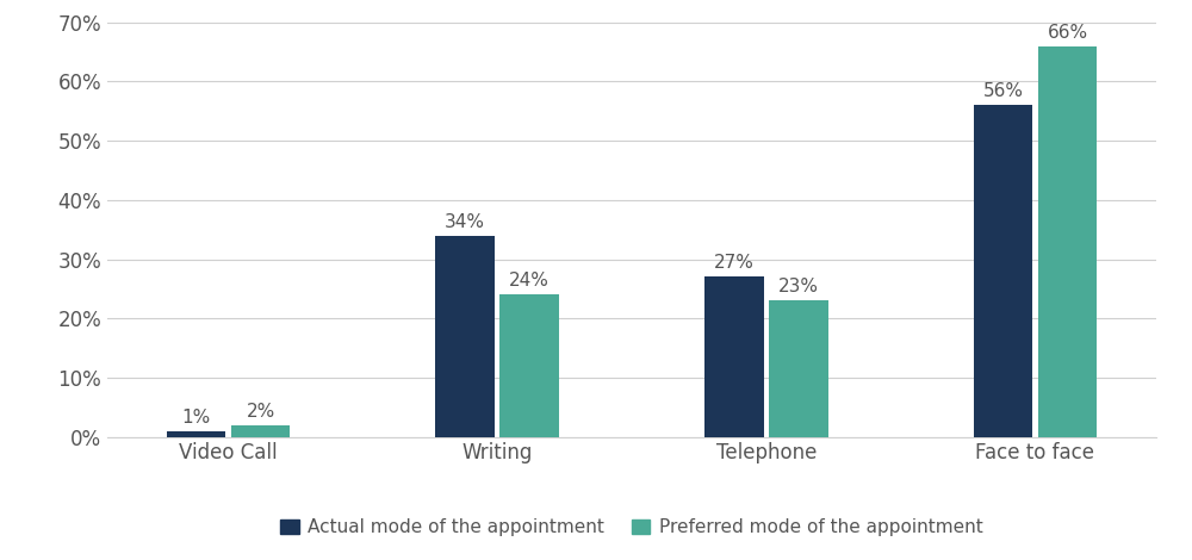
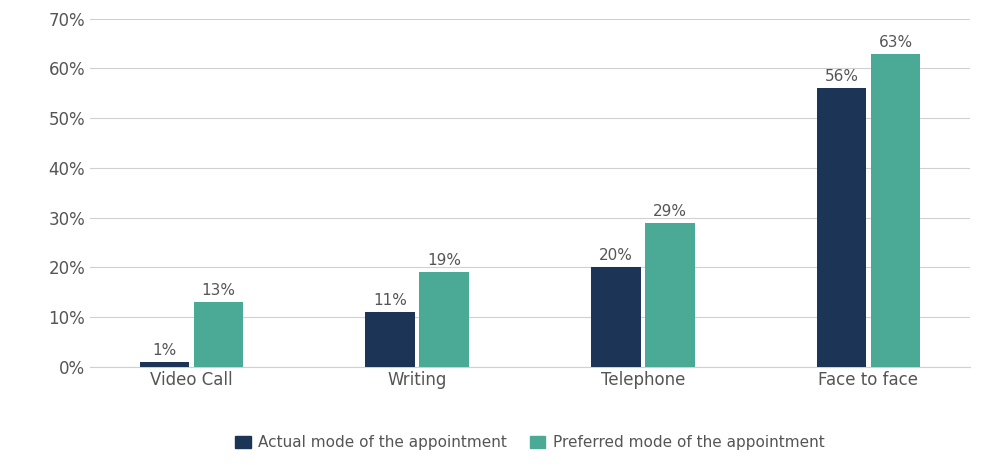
Preferred mode of the appointment/Video Call: 2% -> 13%
Actual mode of the appointment/Writing: 34% -> 11%
Preferred mode of the appointment/Writing: 24% -> 19%
Actual mode of the appointment/Telephone: 27% -> 20%
Preferred mode of the appointment/Telephone: 23% -> 29%
Preferred mode of the appointment/Face to face: 66% -> 63%
